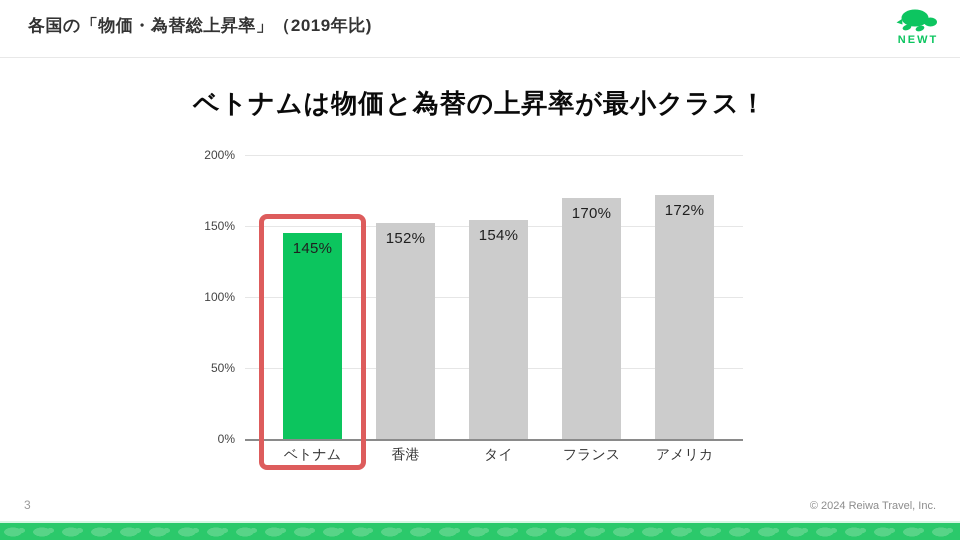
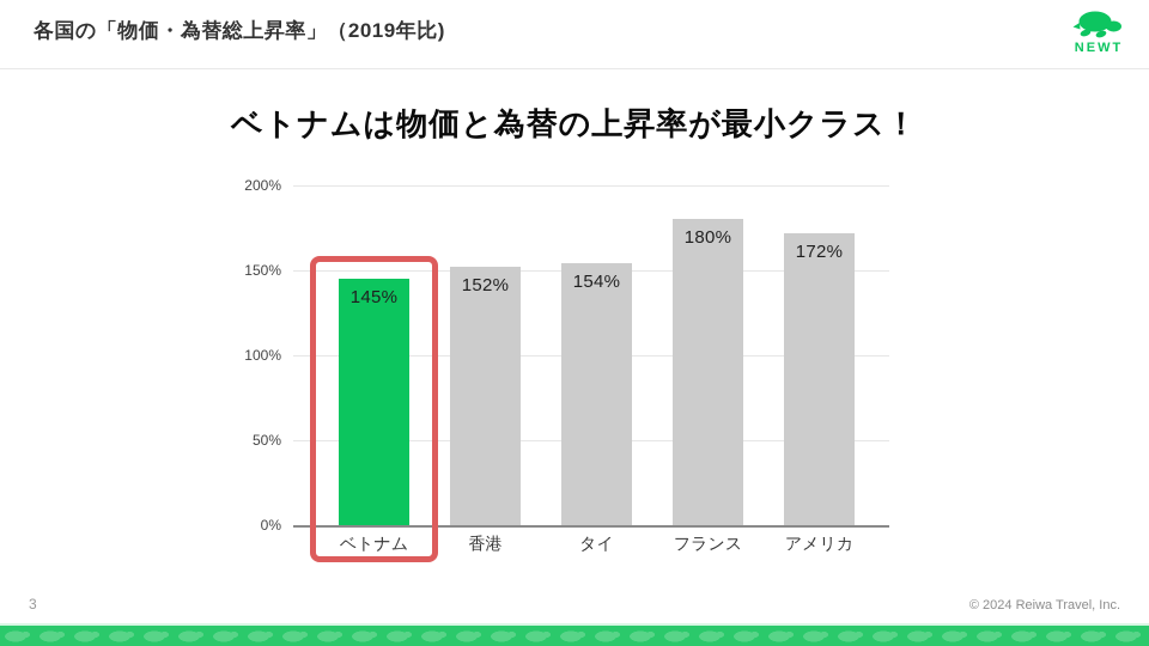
フランス: 170% -> 180%
